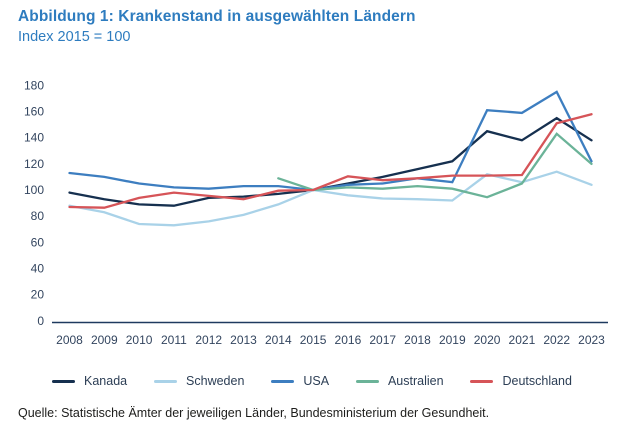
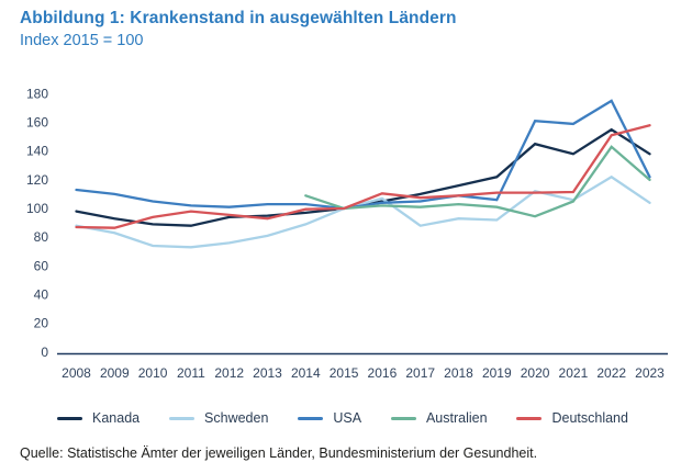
Schweden/2016: 96 -> 107
Schweden/2017: 94 -> 88
Schweden/2022: 114 -> 122
